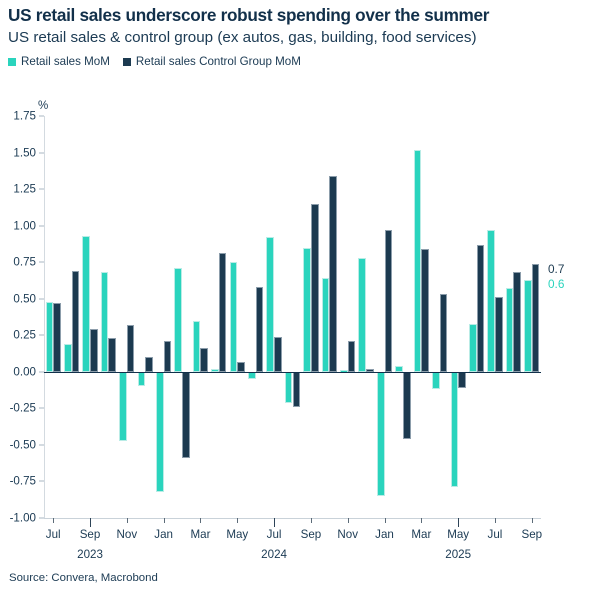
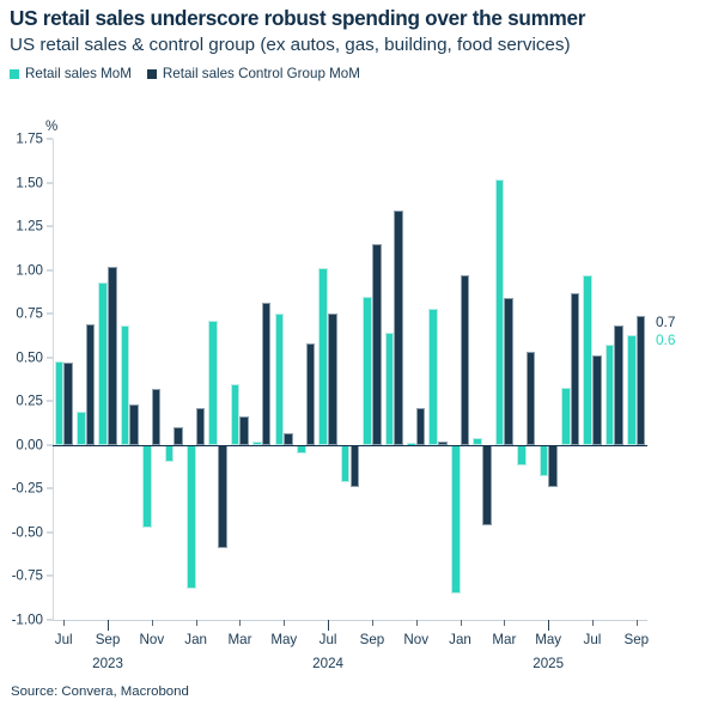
Retail sales Control Group MoM/Sep 2023: 0.29 -> 1.02
Retail sales MoM/Jul 2024: 0.92 -> 1.01
Retail sales Control Group MoM/Jul 2024: 0.24 -> 0.75
Retail sales MoM/May 2025: -0.79 -> -0.18
Retail sales Control Group MoM/May 2025: -0.11 -> -0.24
